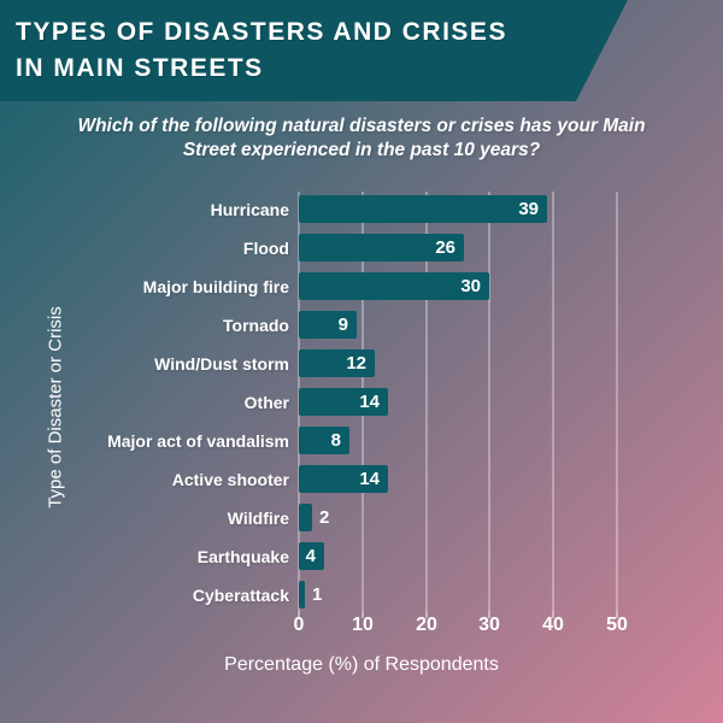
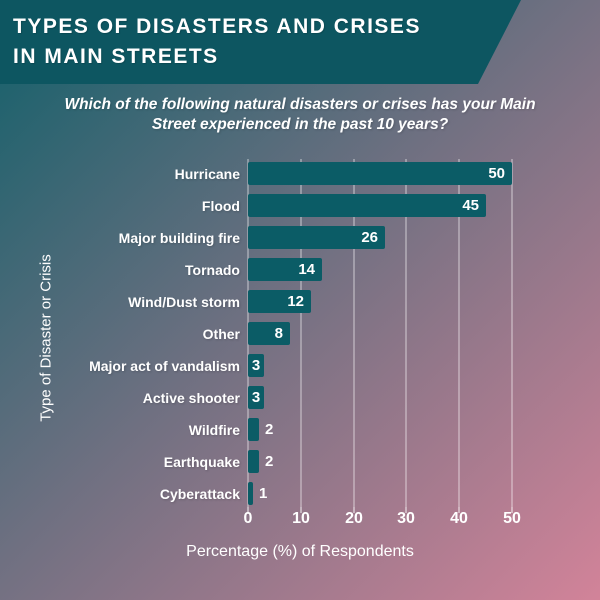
Hurricane: 39 -> 50
Flood: 26 -> 45
Major building fire: 30 -> 26
Tornado: 9 -> 14
Other: 14 -> 8
Major act of vandalism: 8 -> 3
Active shooter: 14 -> 3
Earthquake: 4 -> 2
